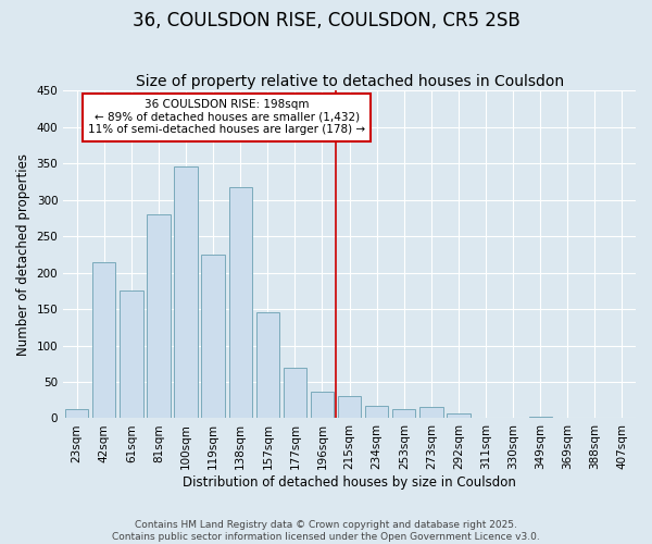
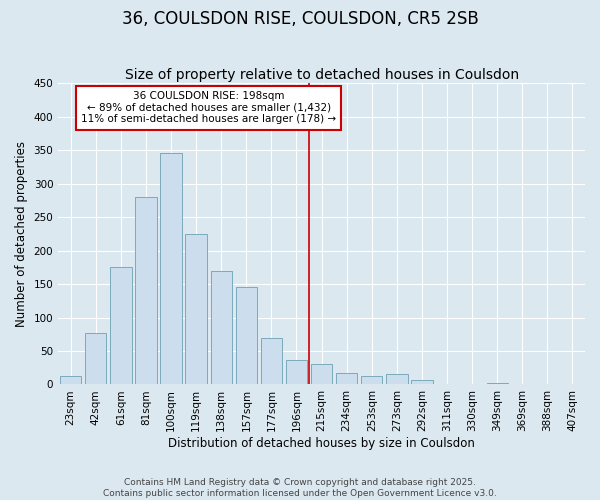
42sqm: 214 -> 77
138sqm: 318 -> 170
